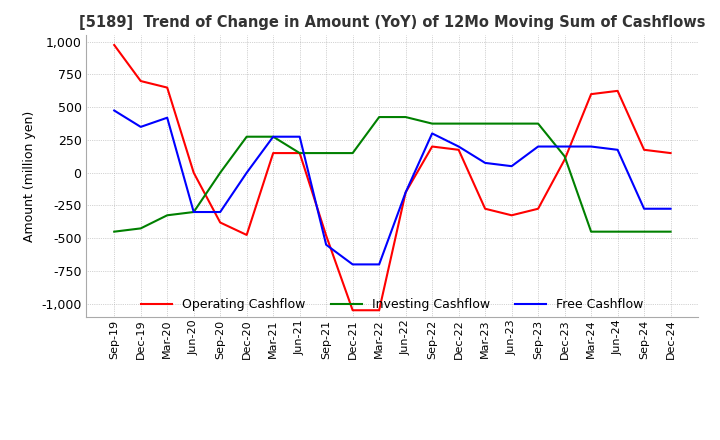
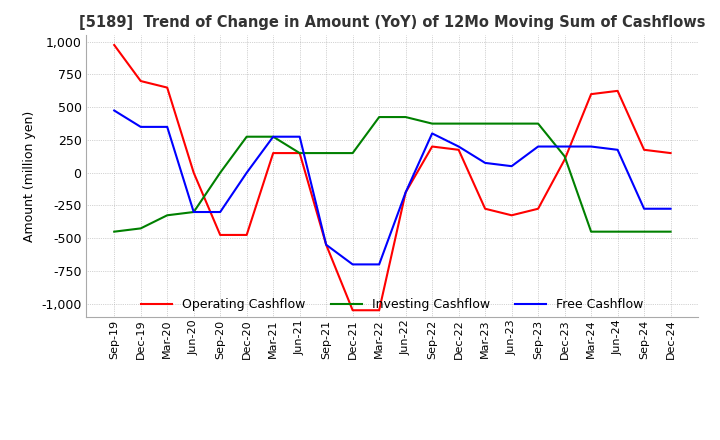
Free Cashflow/Mar-20: 420 -> 350
Operating Cashflow/Sep-20: -380 -> -480
Operating Cashflow/Sep-21: -480 -> -550
